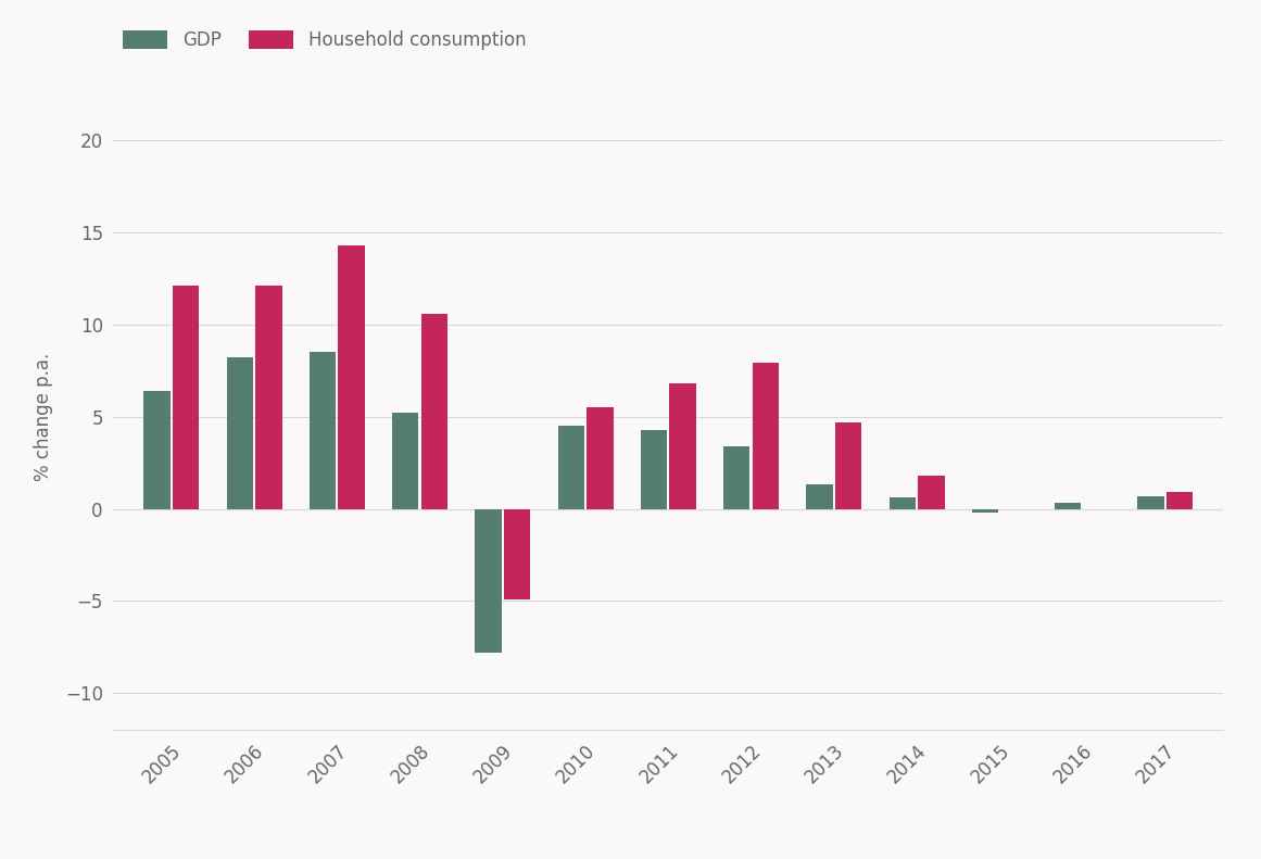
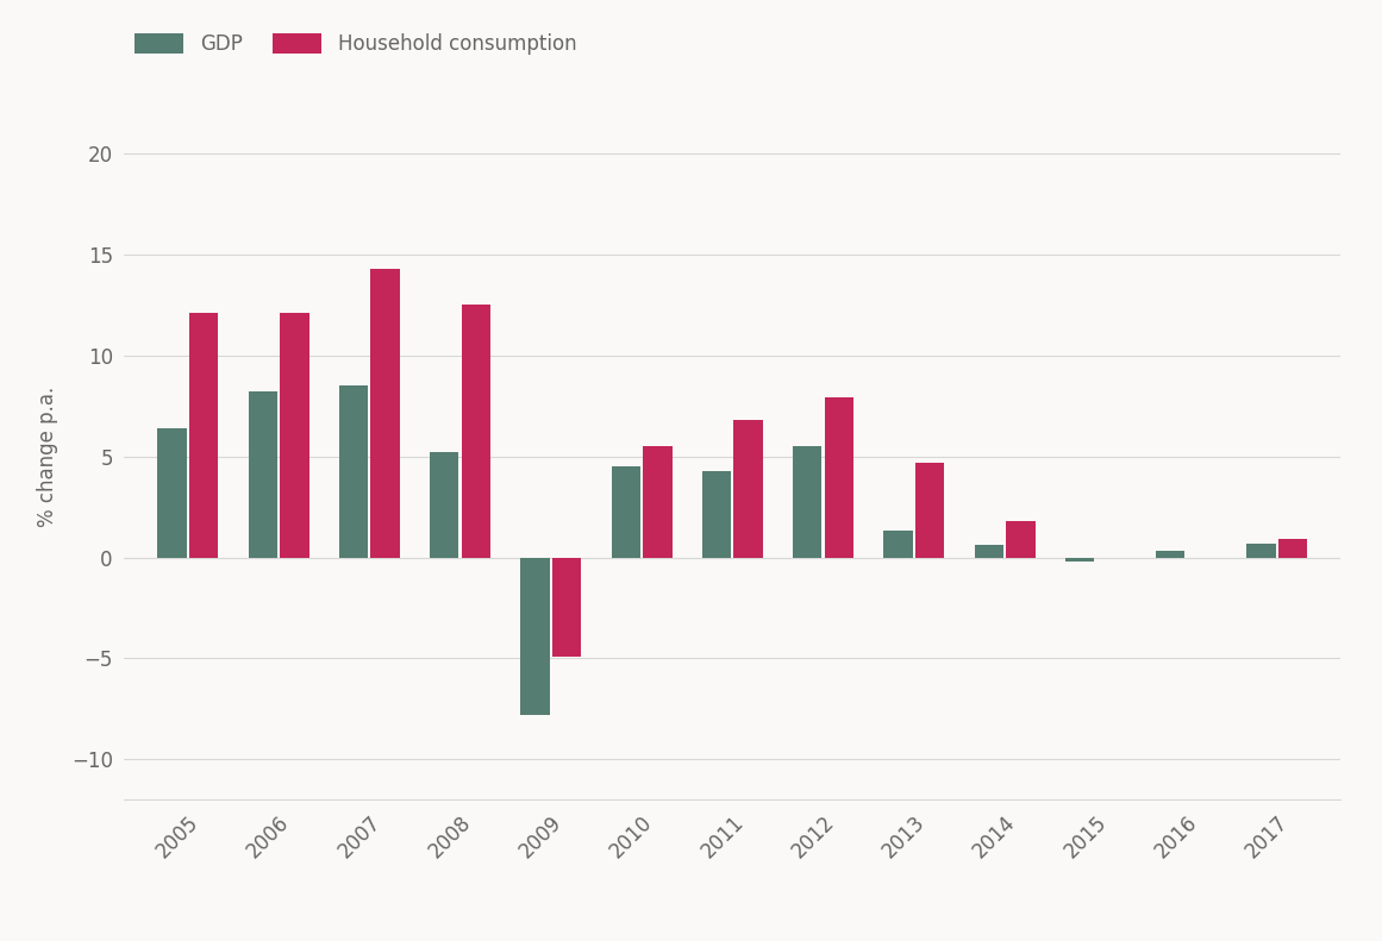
Household consumption/2008: 10.6 -> 12.5
GDP/2012: 3.4 -> 5.5
